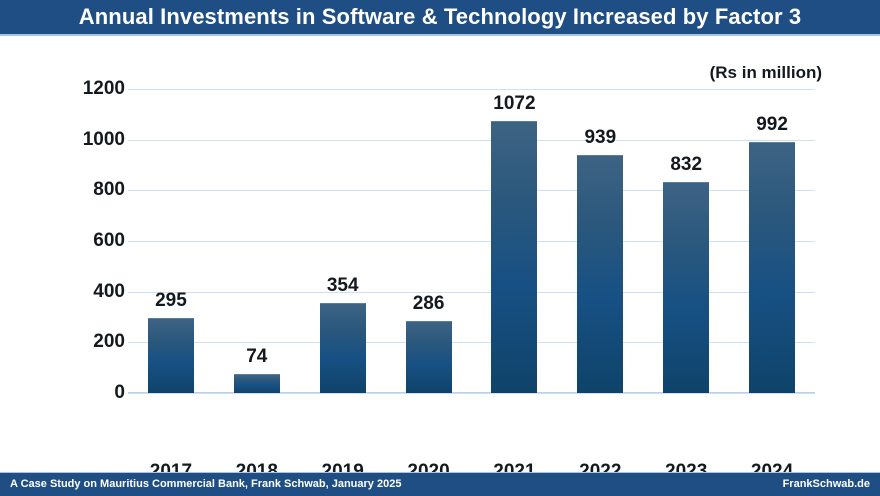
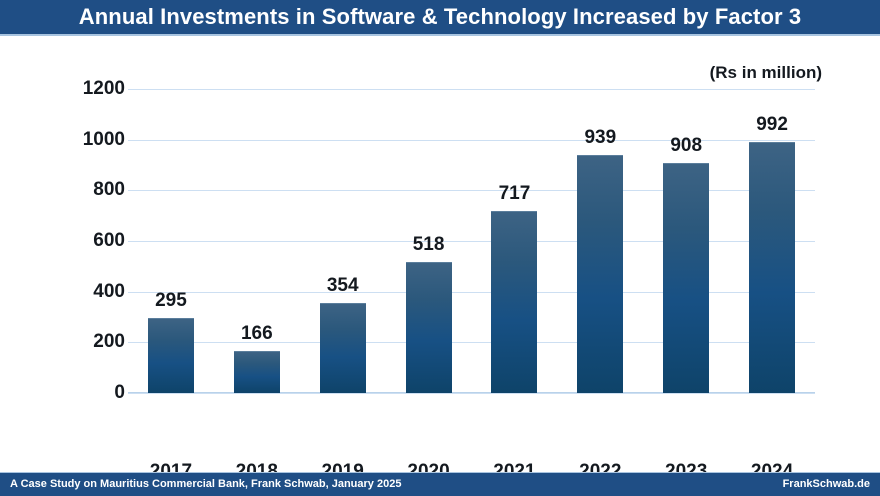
2018: 74 -> 166
2020: 286 -> 518
2021: 1072 -> 717
2023: 832 -> 908
